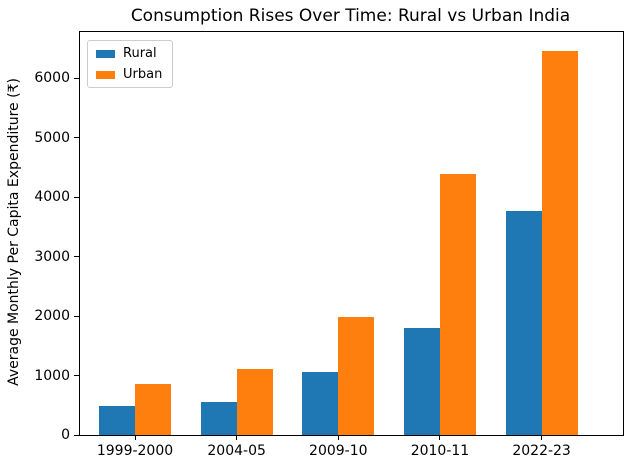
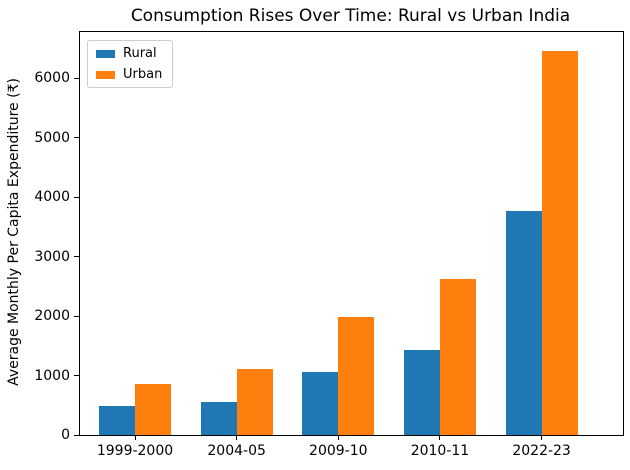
Rural/2010-11: 1800 -> 1400
Urban/2010-11: 4400 -> 2600
